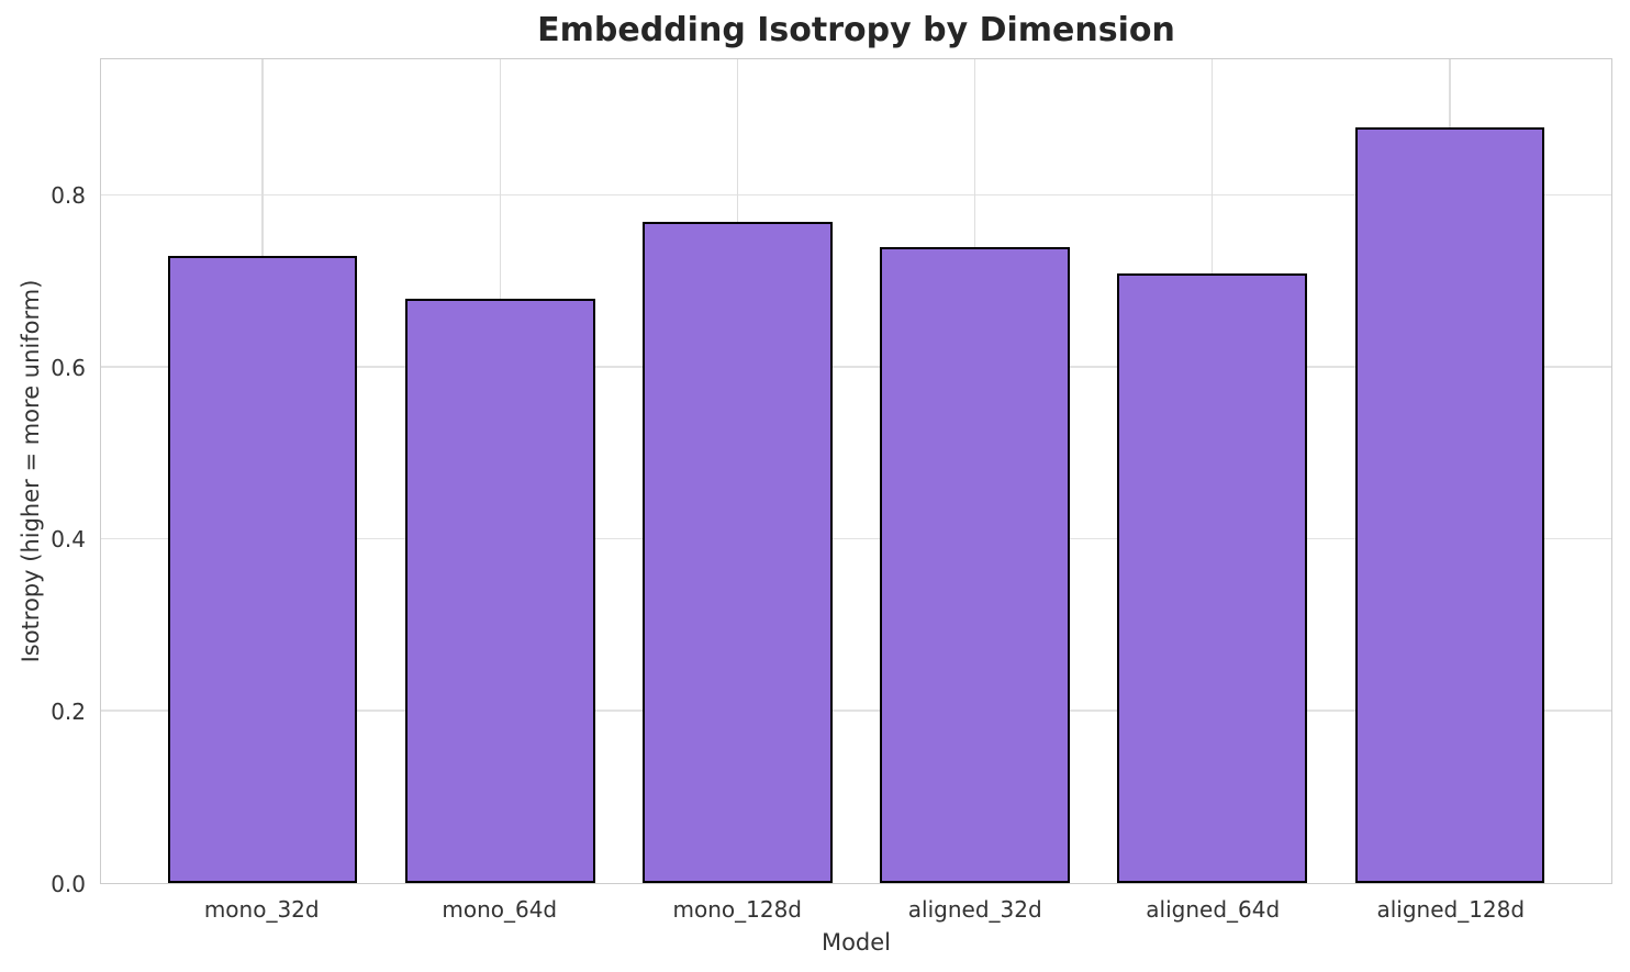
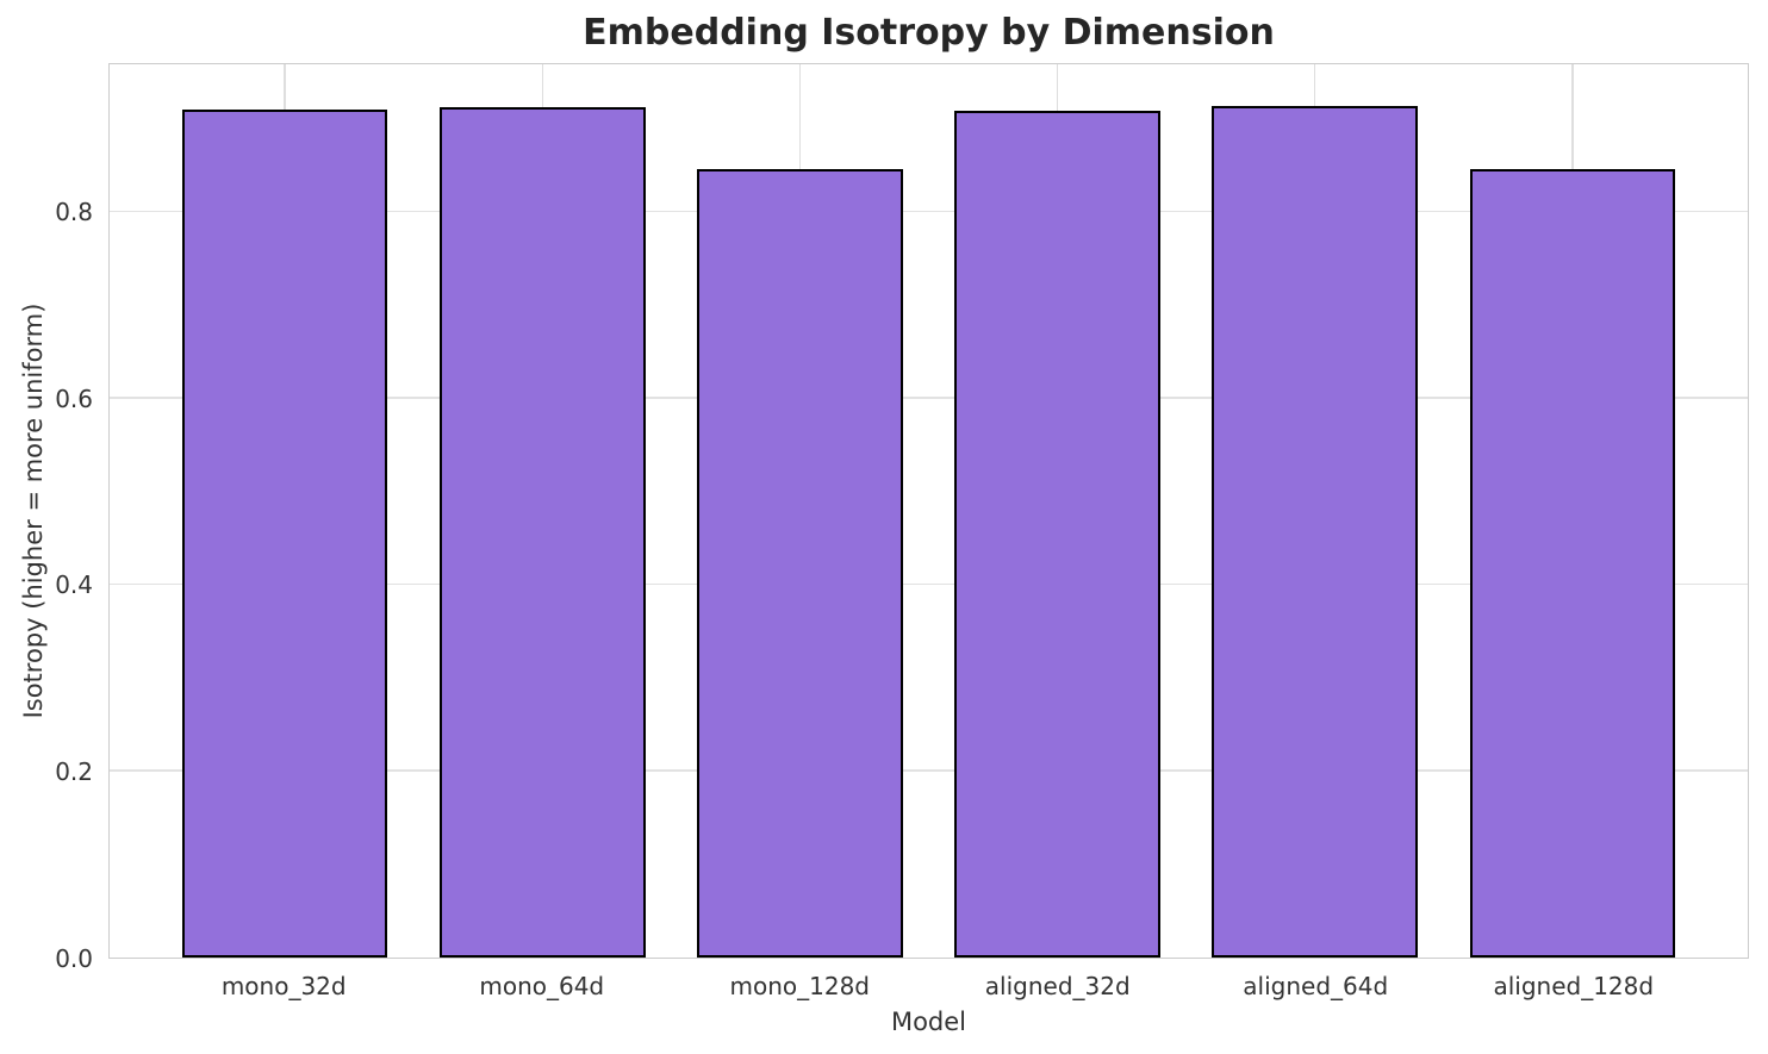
mono_32d: 0.73 -> 0.91
mono_64d: 0.68 -> 0.91
mono_128d: 0.77 -> 0.85
aligned_32d: 0.74 -> 0.91
aligned_64d: 0.71 -> 0.91
aligned_128d: 0.88 -> 0.85
